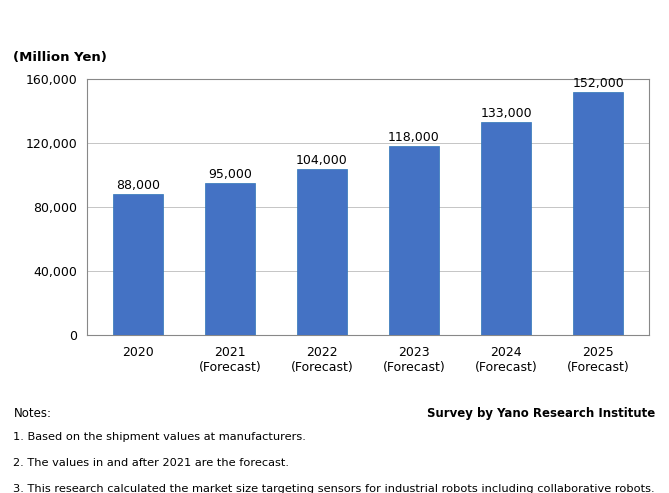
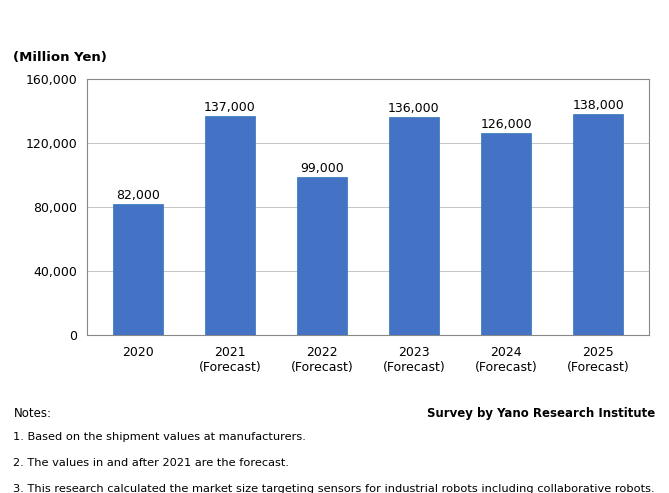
2020: 88,000 -> 82,000
2021 (Forecast): 95,000 -> 137,000
2022 (Forecast): 104,000 -> 99,000
2023 (Forecast): 118,000 -> 136,000
2024 (Forecast): 133,000 -> 126,000
2025 (Forecast): 152,000 -> 138,000
